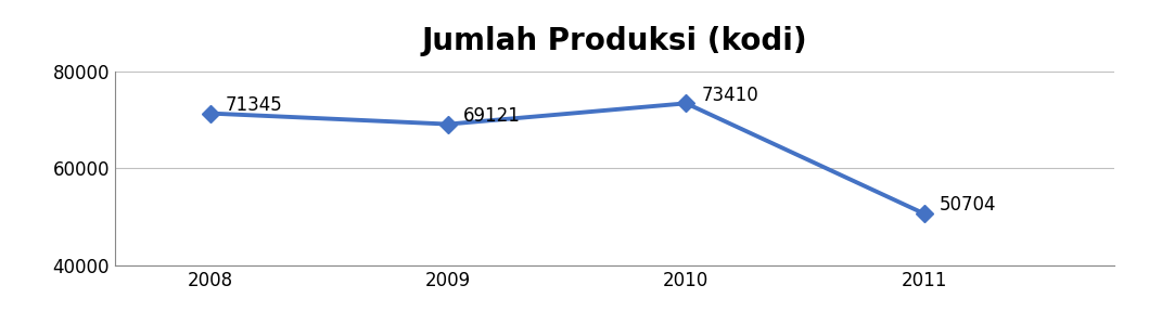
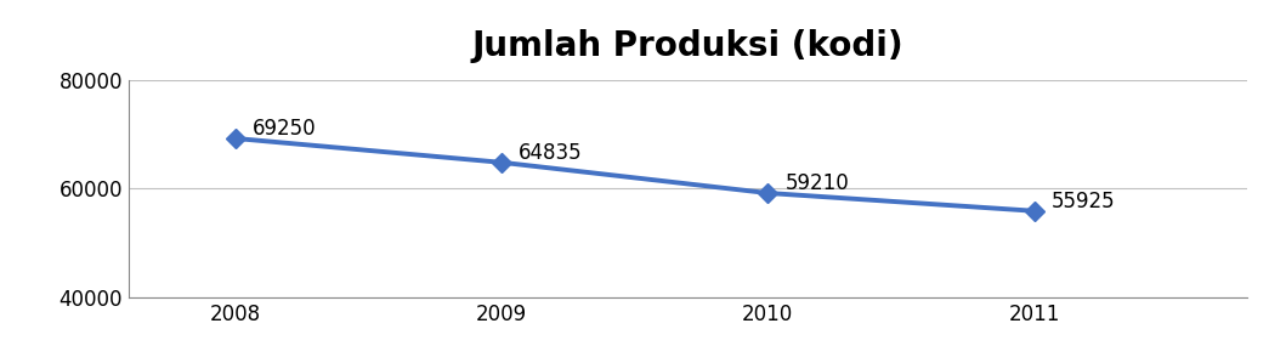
2008: 71345 -> 69250
2009: 69121 -> 64835
2010: 73410 -> 59210
2011: 50704 -> 55925
